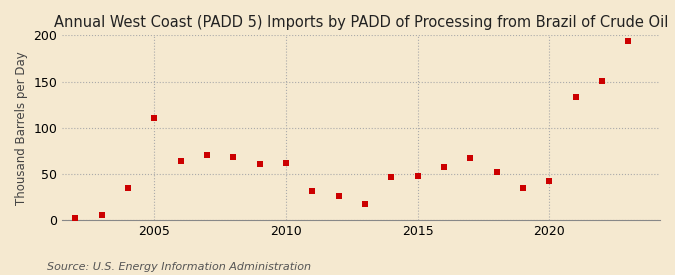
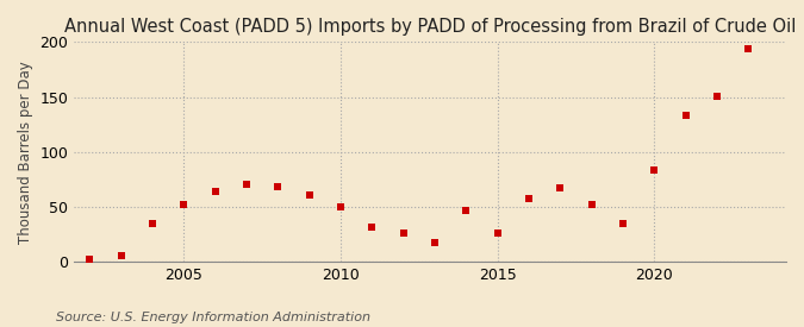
2005: 110 -> 52
2010: 62 -> 50
2015: 48 -> 26
2020: 42 -> 83
